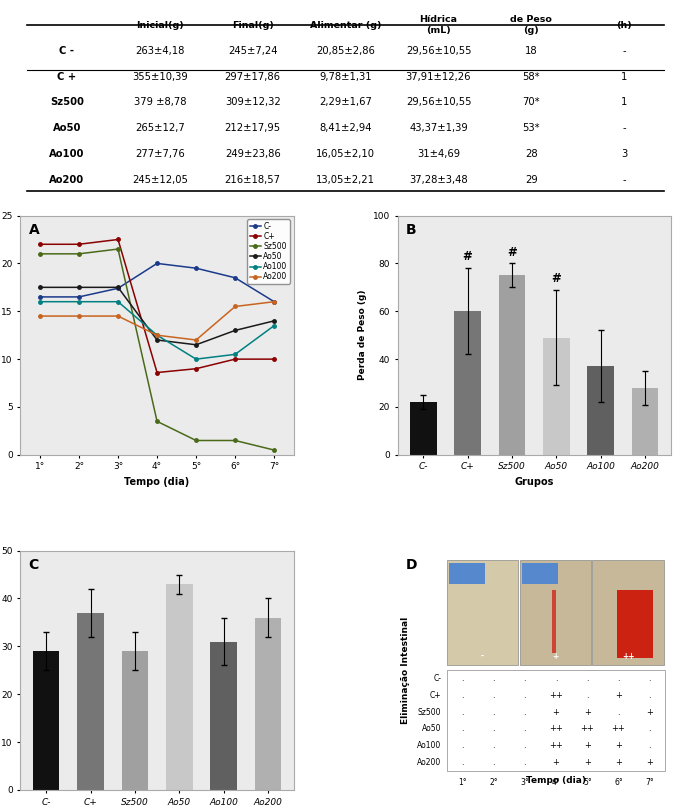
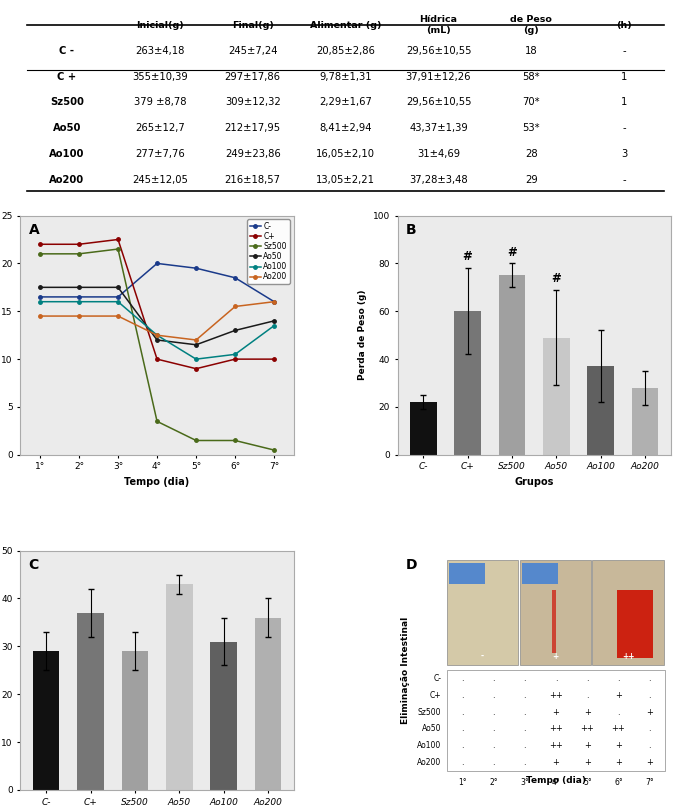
C-/3°: 17.4 -> 16.5
C+/4°: 8.6 -> 10.0
